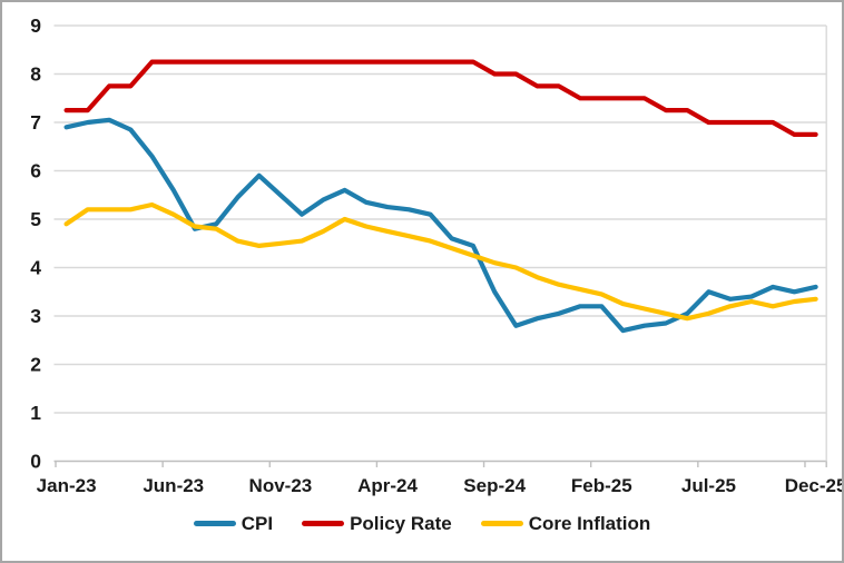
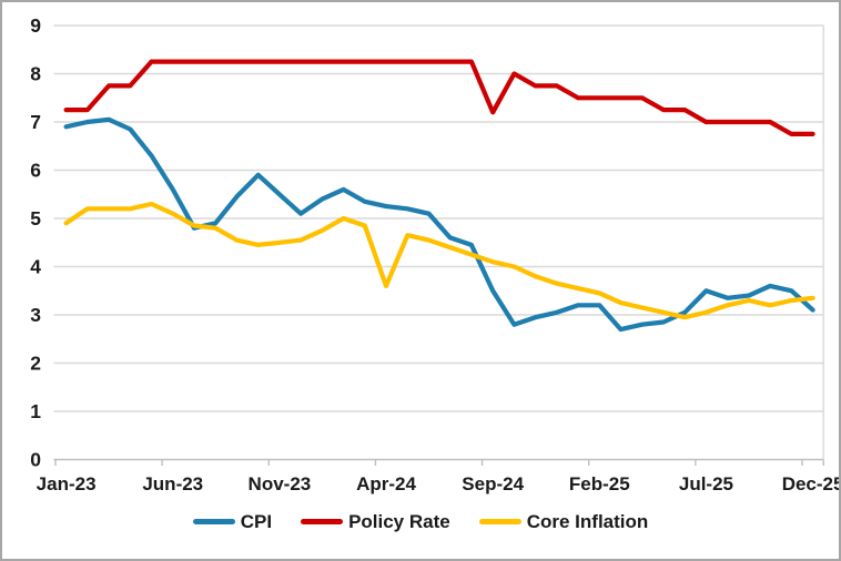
Core Inflation/Apr-24: 4.8 -> 3.6
Policy Rate/Sep-24: 8.0 -> 7.2
CPI/Dec-25: 3.6 -> 3.1
